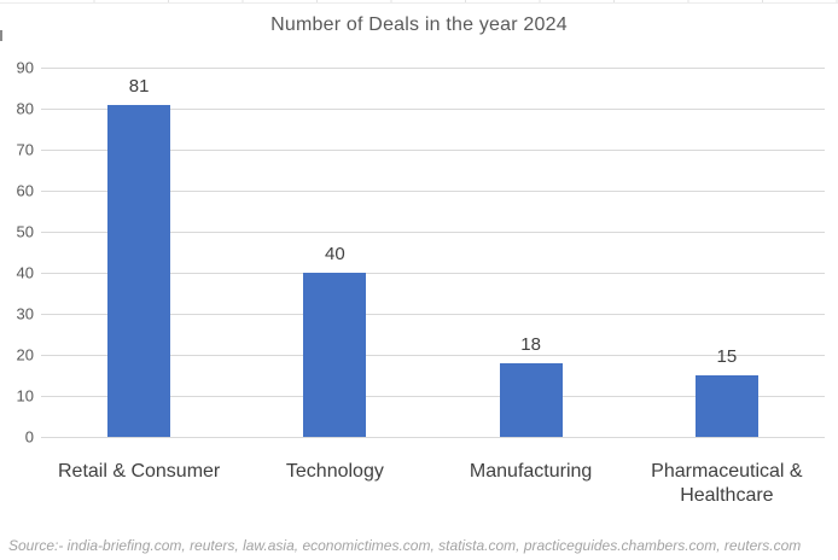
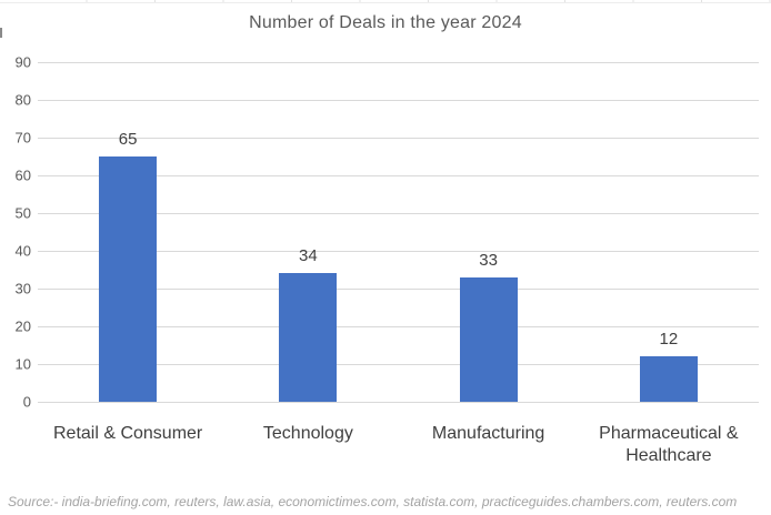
Retail & Consumer: 81 -> 65
Technology: 40 -> 34
Manufacturing: 18 -> 33
Pharmaceutical & Healthcare: 15 -> 12
